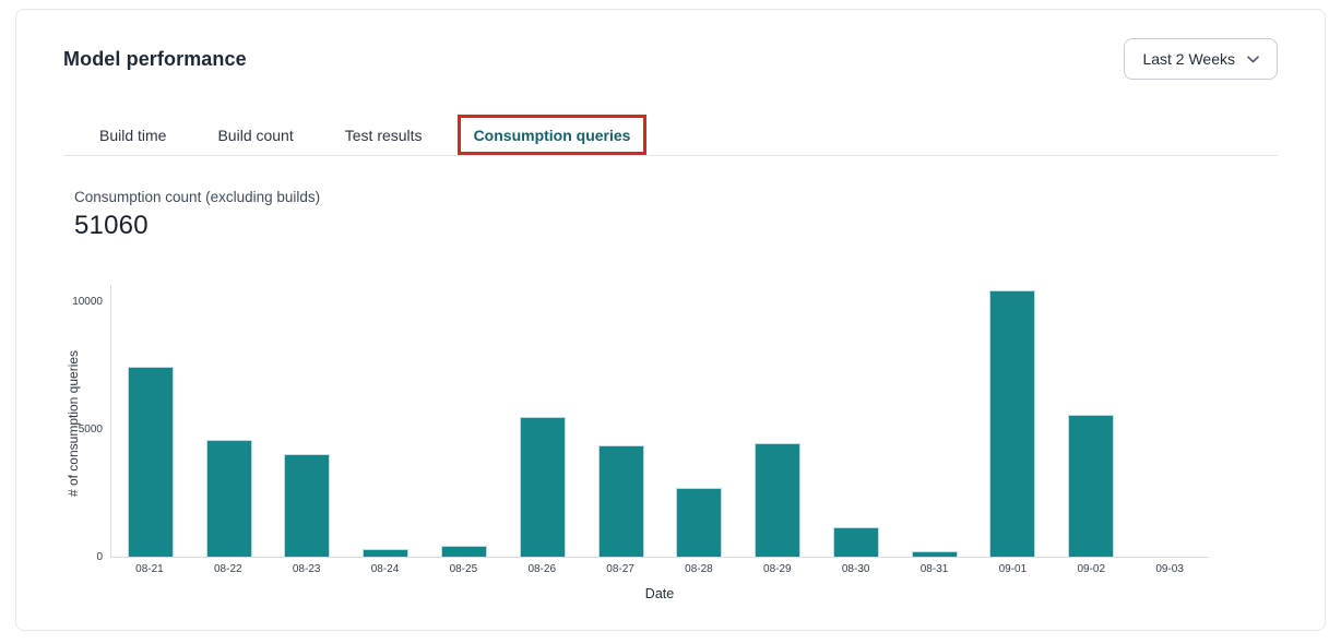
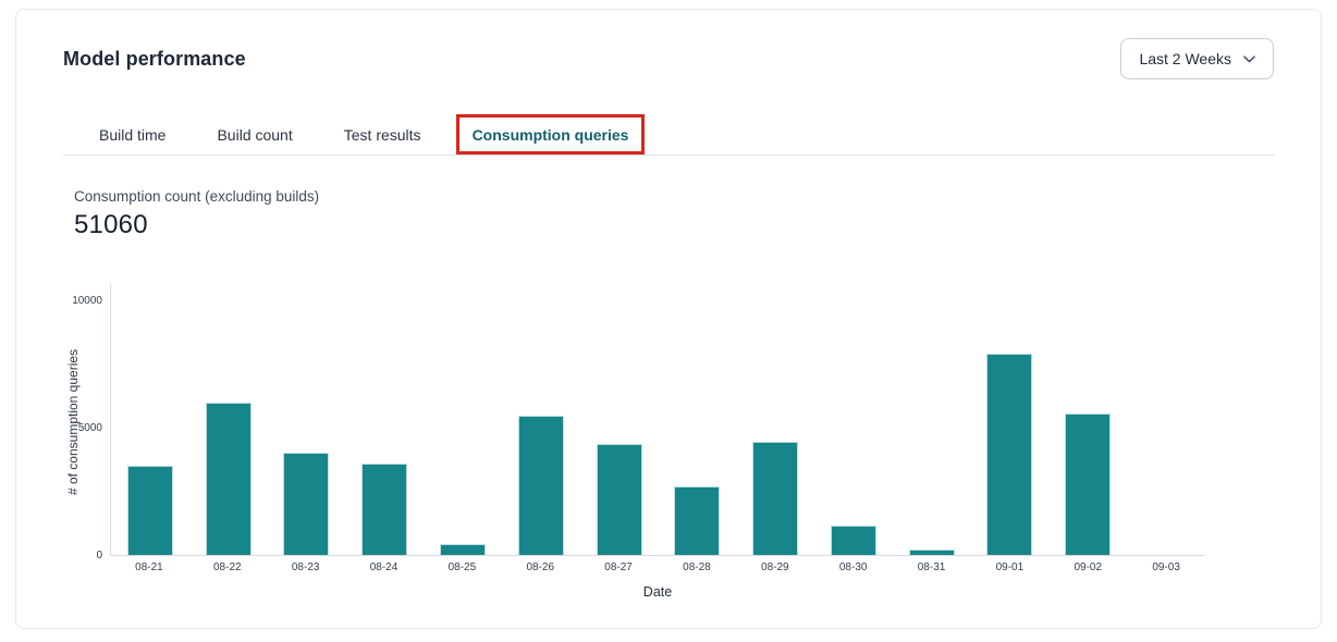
08-21: 7400 -> 3500
08-22: 4600 -> 6000
08-24: 300 -> 3600
09-01: 10500 -> 7900
